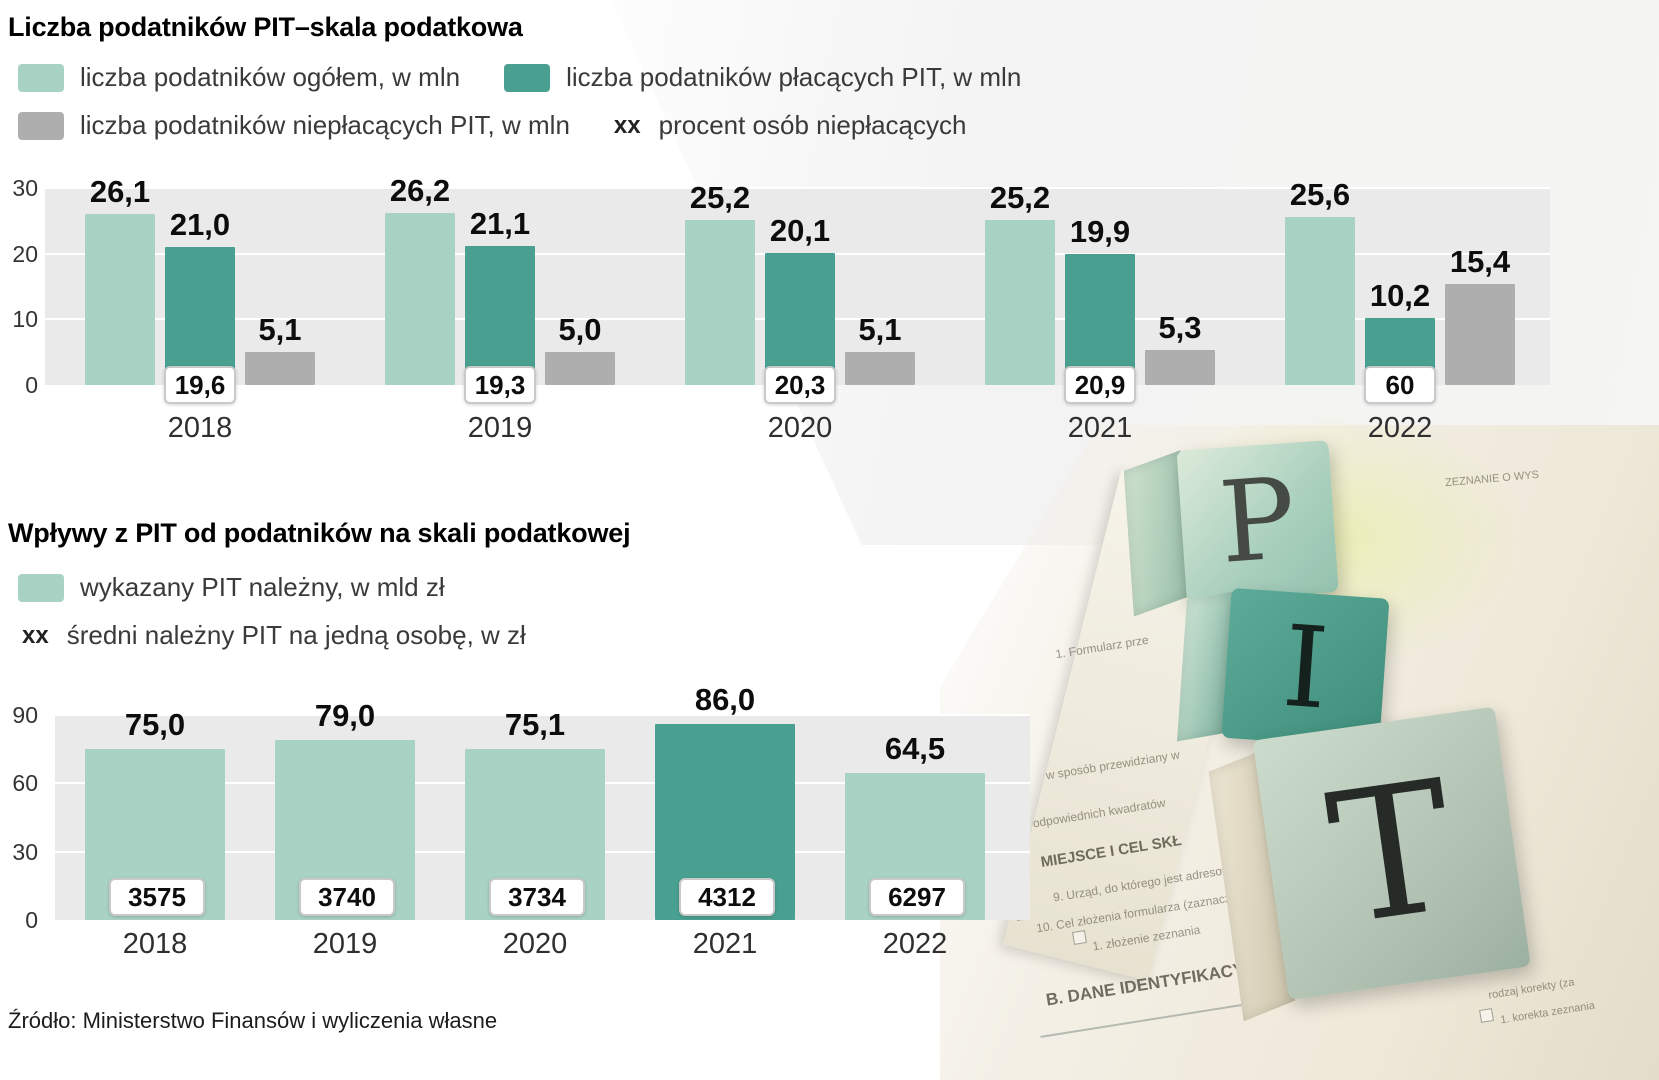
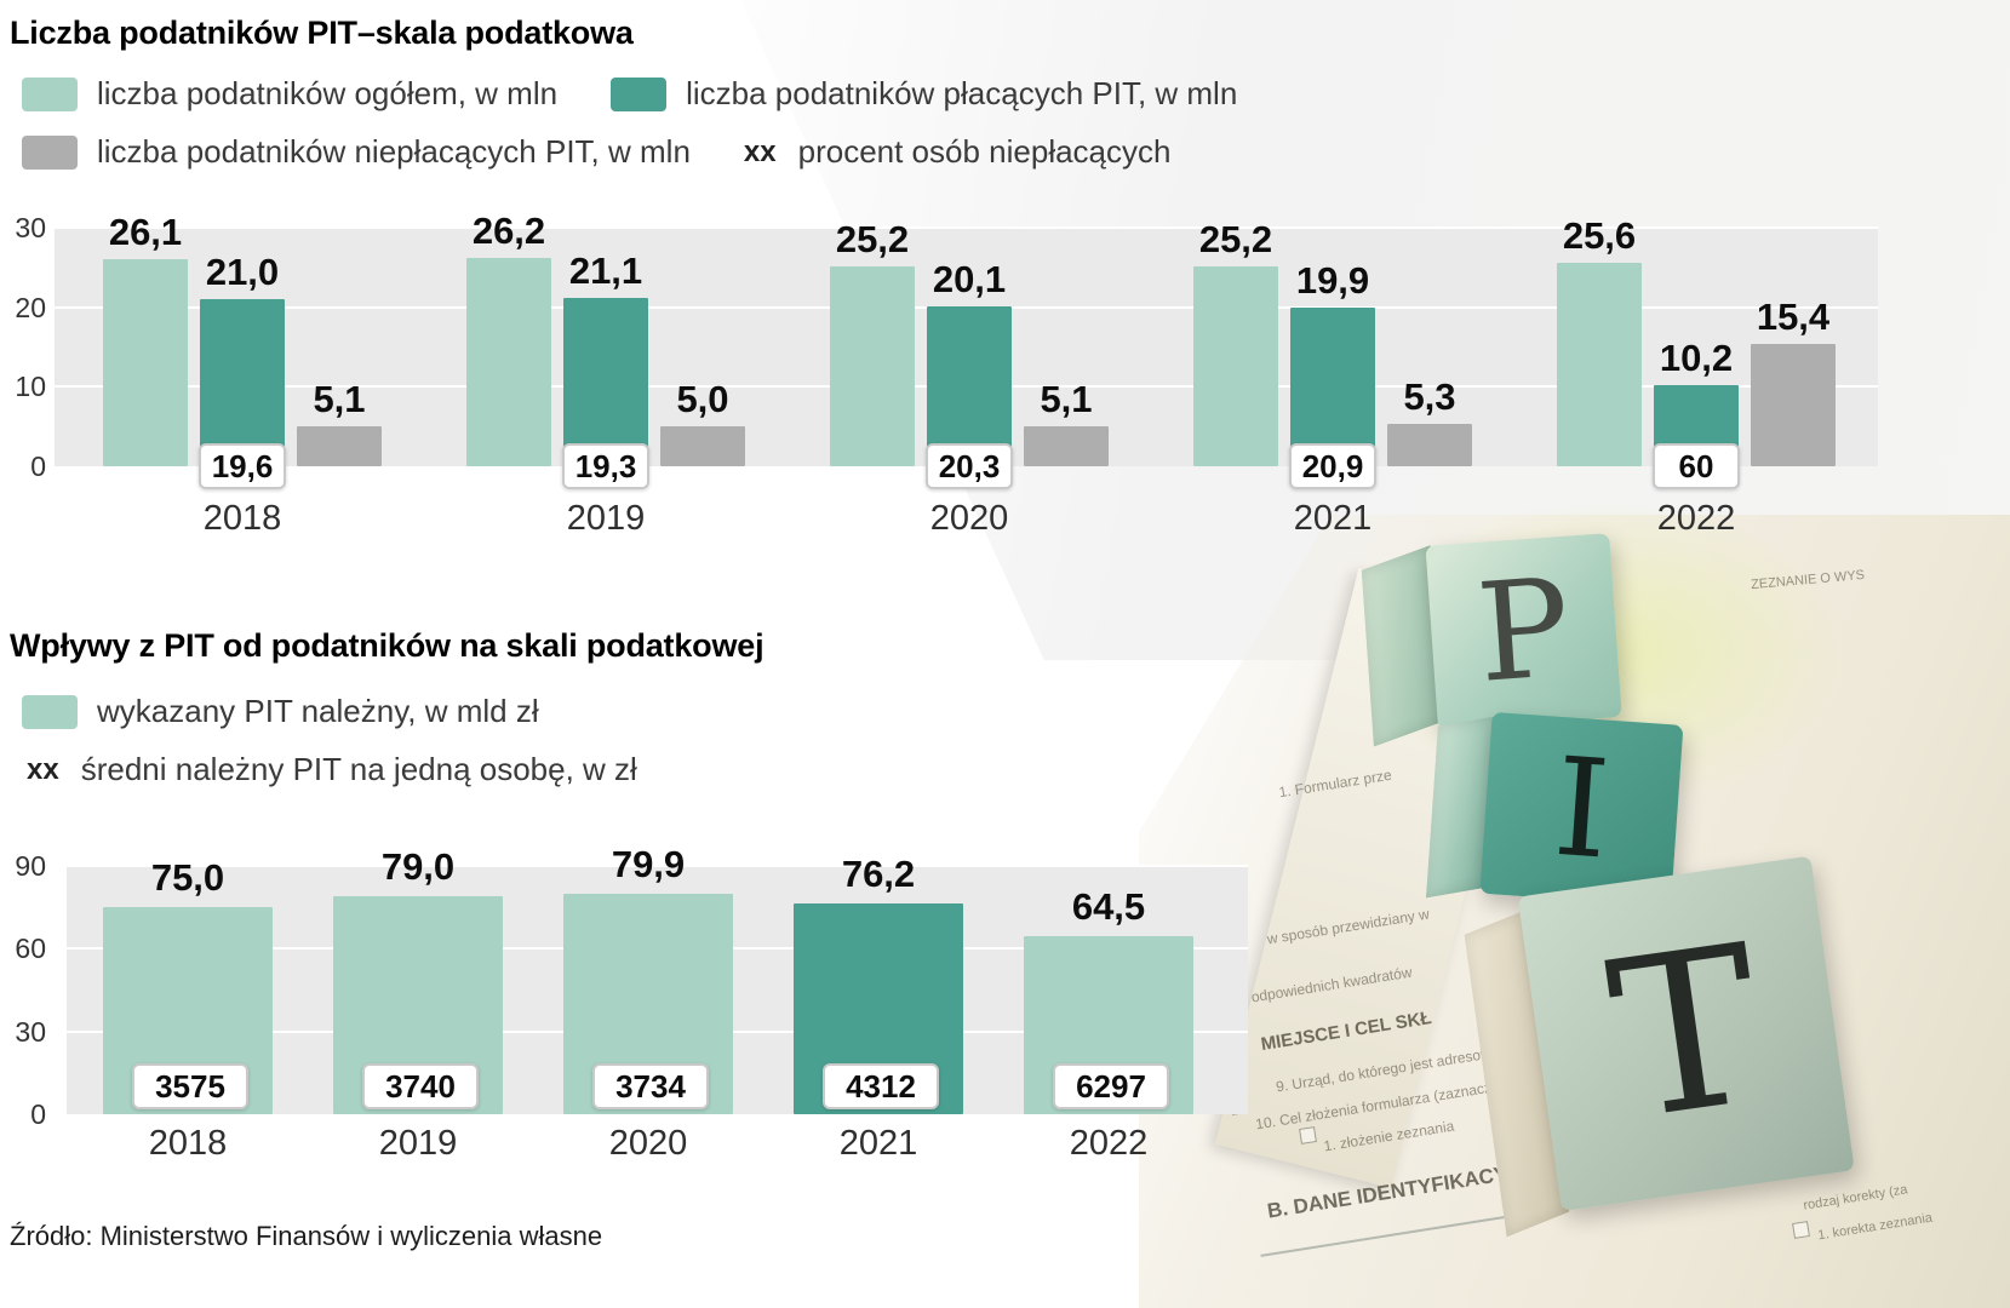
Wpływy z PIT od podatników na skali podatkowej/2020: 75,1 -> 79,9
Wpływy z PIT od podatników na skali podatkowej/2021: 86,0 -> 76,2
